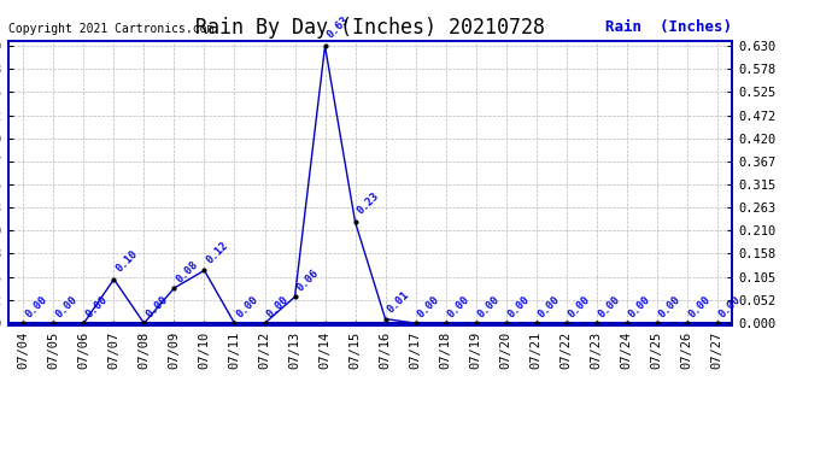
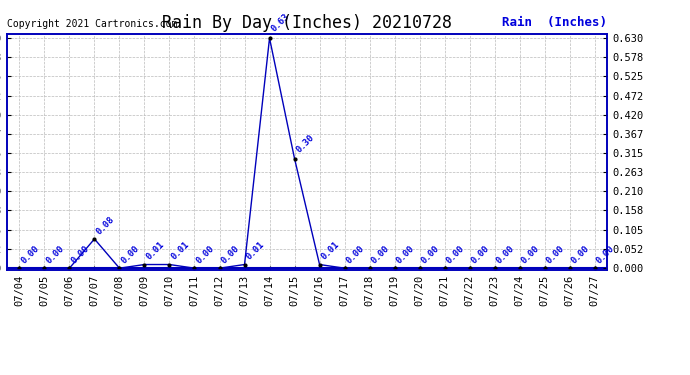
07/07: 0.10 -> 0.08
07/09: 0.08 -> 0.01
07/10: 0.12 -> 0.01
07/13: 0.06 -> 0.01
07/15: 0.23 -> 0.30
